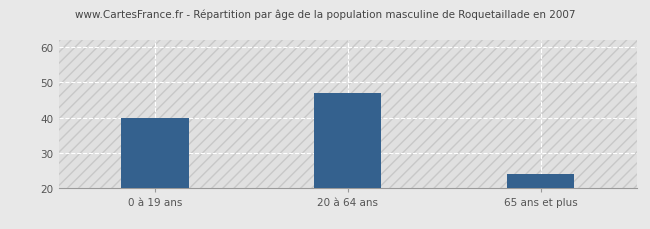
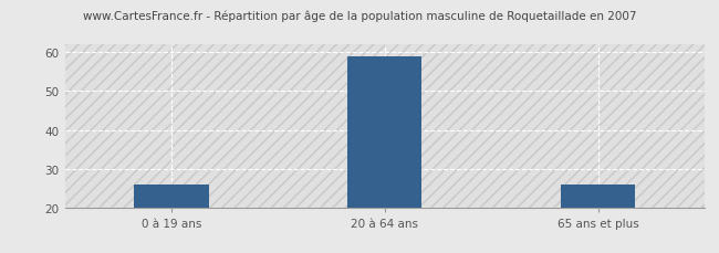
0 à 19 ans: 40 -> 26
20 à 64 ans: 47 -> 59
65 ans et plus: 24 -> 26
